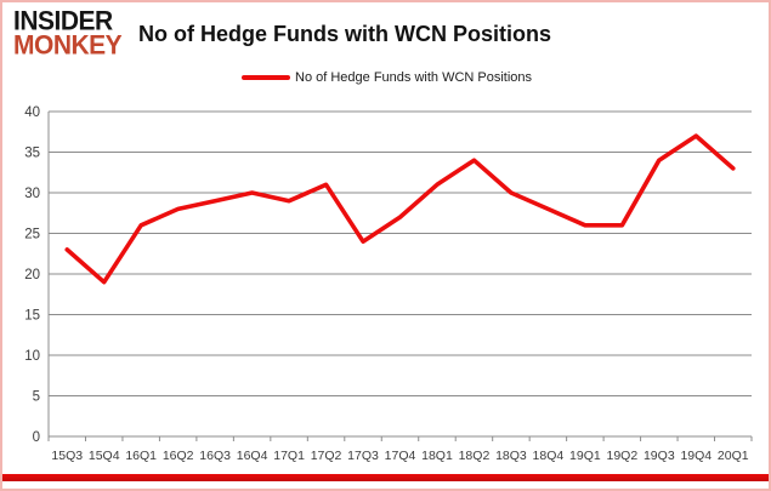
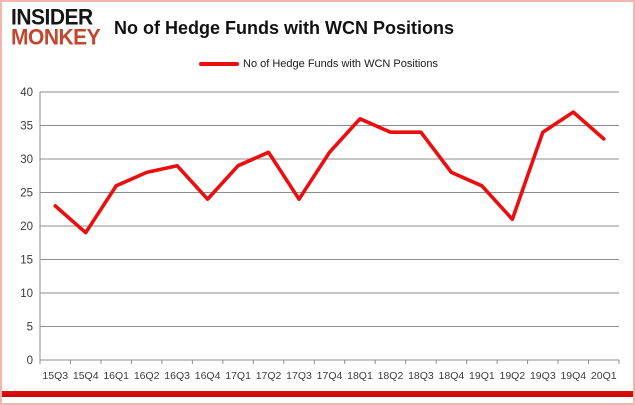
16Q4: 30 -> 24
17Q4: 27 -> 31
18Q1: 31 -> 36
18Q3: 30 -> 34
19Q2: 26 -> 21
